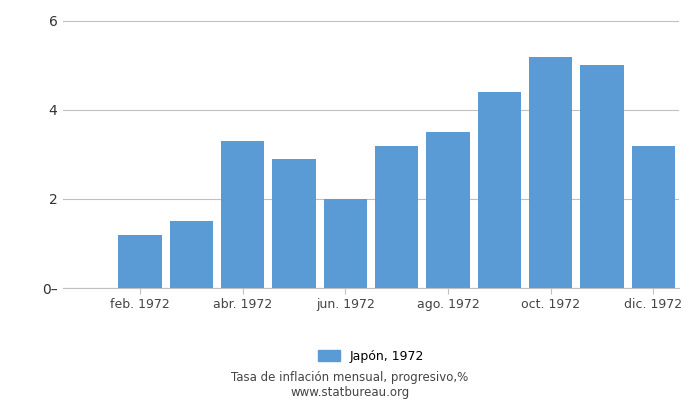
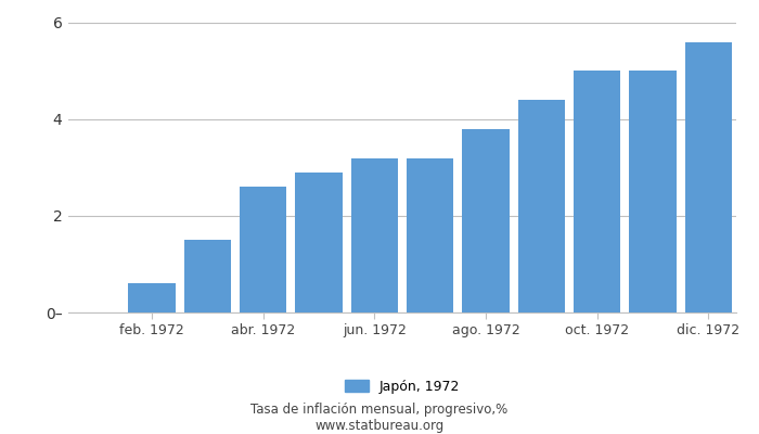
feb. 1972: 1.2 -> 0.6
abr. 1972: 3.3 -> 2.6
jun. 1972: 2.0 -> 3.2
ago. 1972: 3.5 -> 3.8
oct. 1972: 5.2 -> 5.0
dic. 1972: 3.2 -> 5.6
